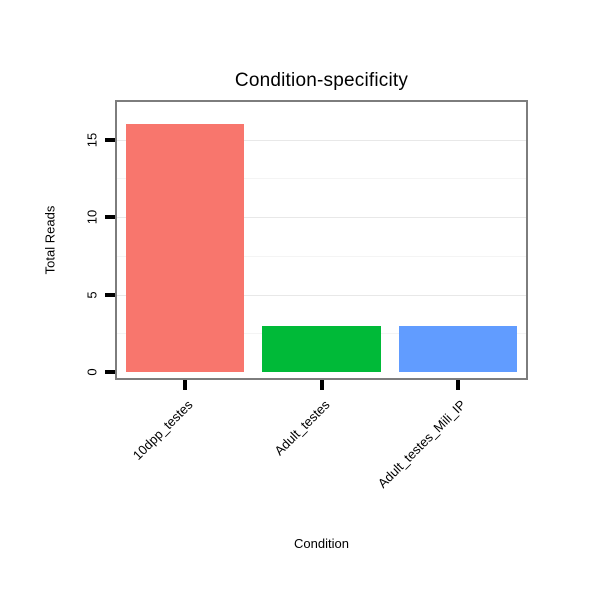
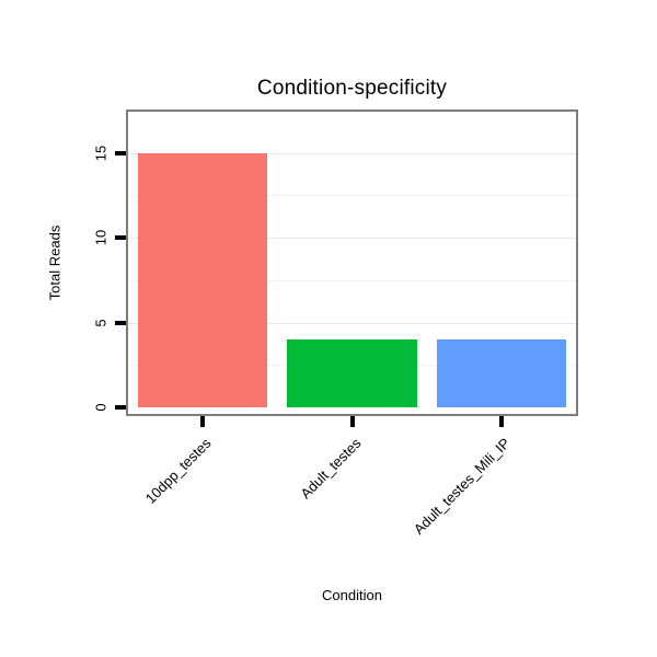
10dpp_testes: 16 -> 15
Adult_testes: 3 -> 4
Adult_testes_Mili_IP: 3 -> 4
